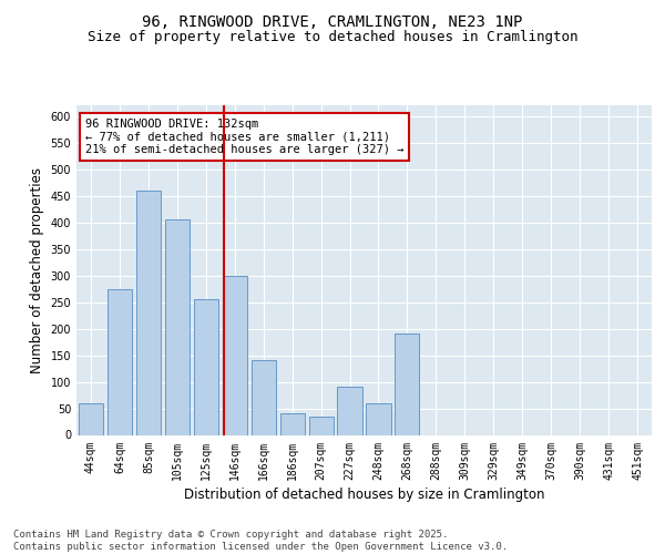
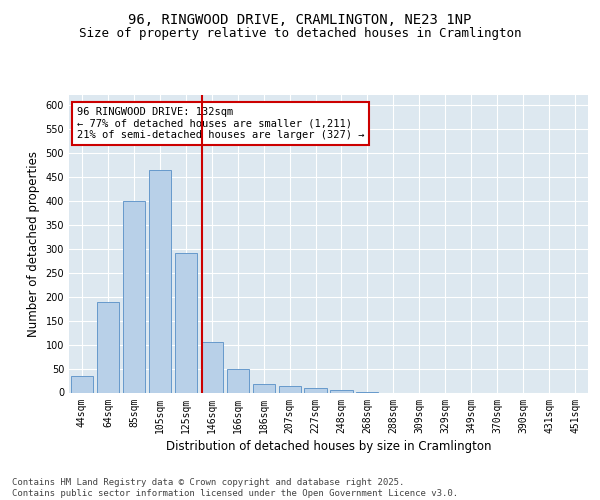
44sqm: 60 -> 35
64sqm: 275 -> 188
85sqm: 460 -> 400
105sqm: 405 -> 463
125sqm: 255 -> 290
146sqm: 300 -> 105
166sqm: 140 -> 48
186sqm: 40 -> 18
207sqm: 35 -> 13
227sqm: 90 -> 10
248sqm: 60 -> 5
268sqm: 190 -> 1
